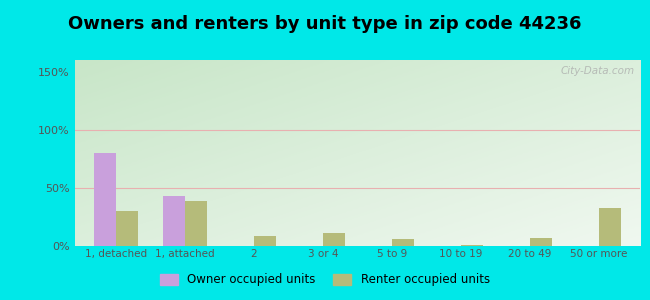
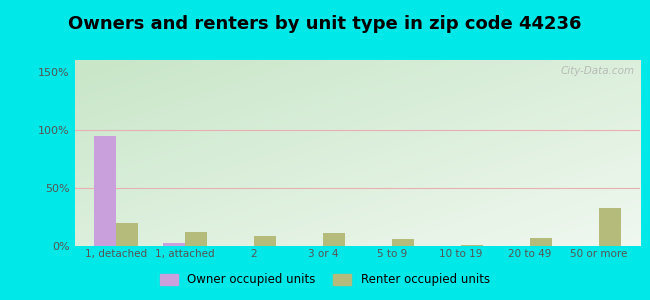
Owner occupied units/1, detached: 80% -> 95%
Renter occupied units/1, detached: 30% -> 20%
Owner occupied units/1, attached: 43% -> 3%
Renter occupied units/1, attached: 39% -> 12%
